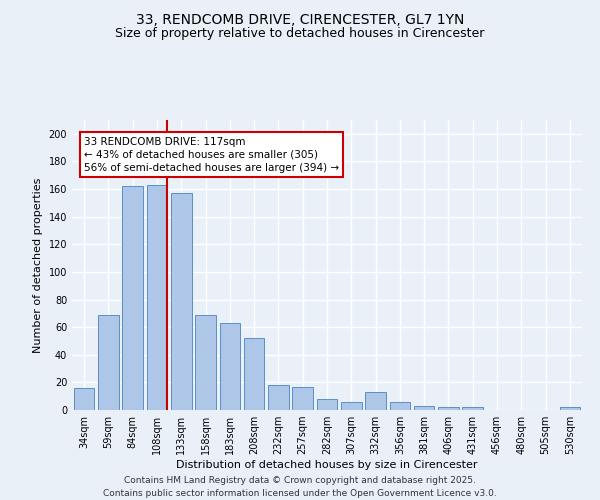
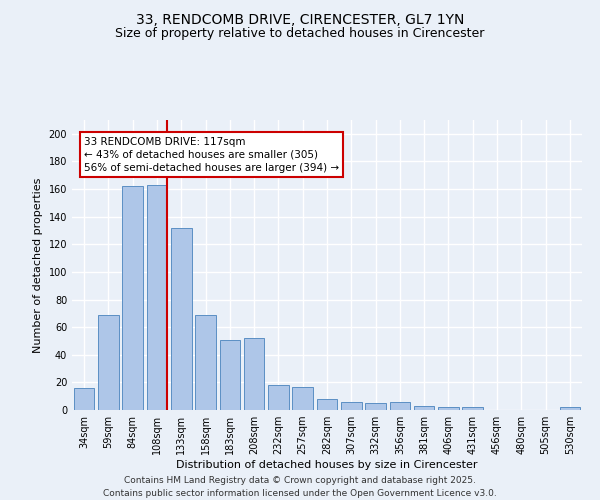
133sqm: 157 -> 132
183sqm: 63 -> 51
332sqm: 13 -> 5
